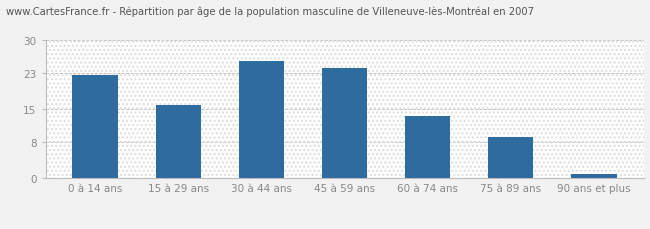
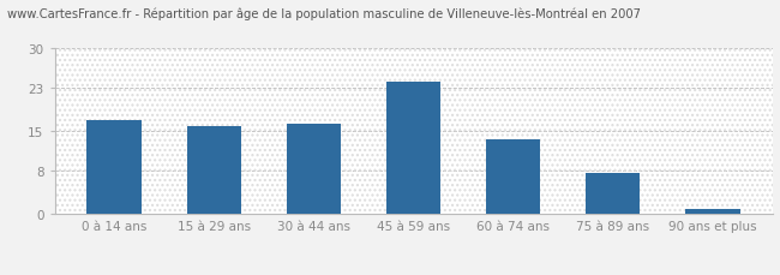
0 à 14 ans: 22.5 -> 17.0
30 à 44 ans: 25.5 -> 16.5
75 à 89 ans: 9.0 -> 7.5
